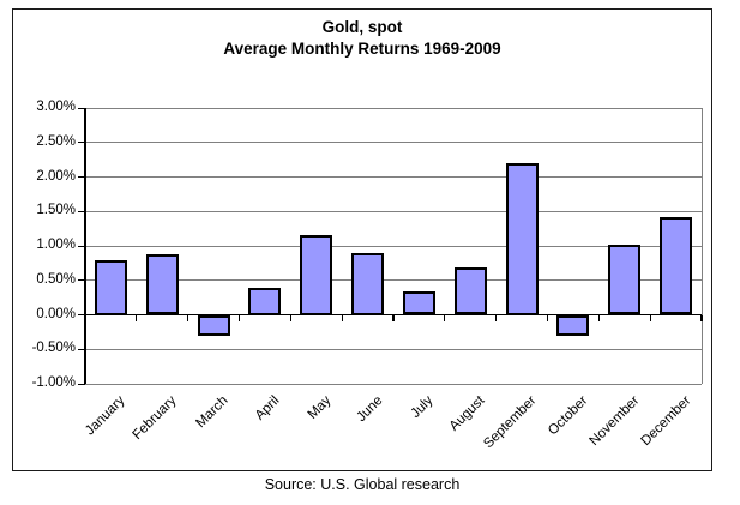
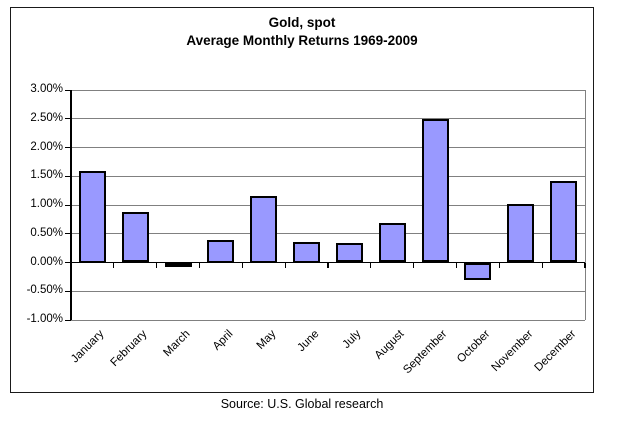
January: 0.8% -> 1.6%
March: -0.3% -> -0.1%
June: 0.9% -> 0.3%
September: 2.2% -> 2.5%
